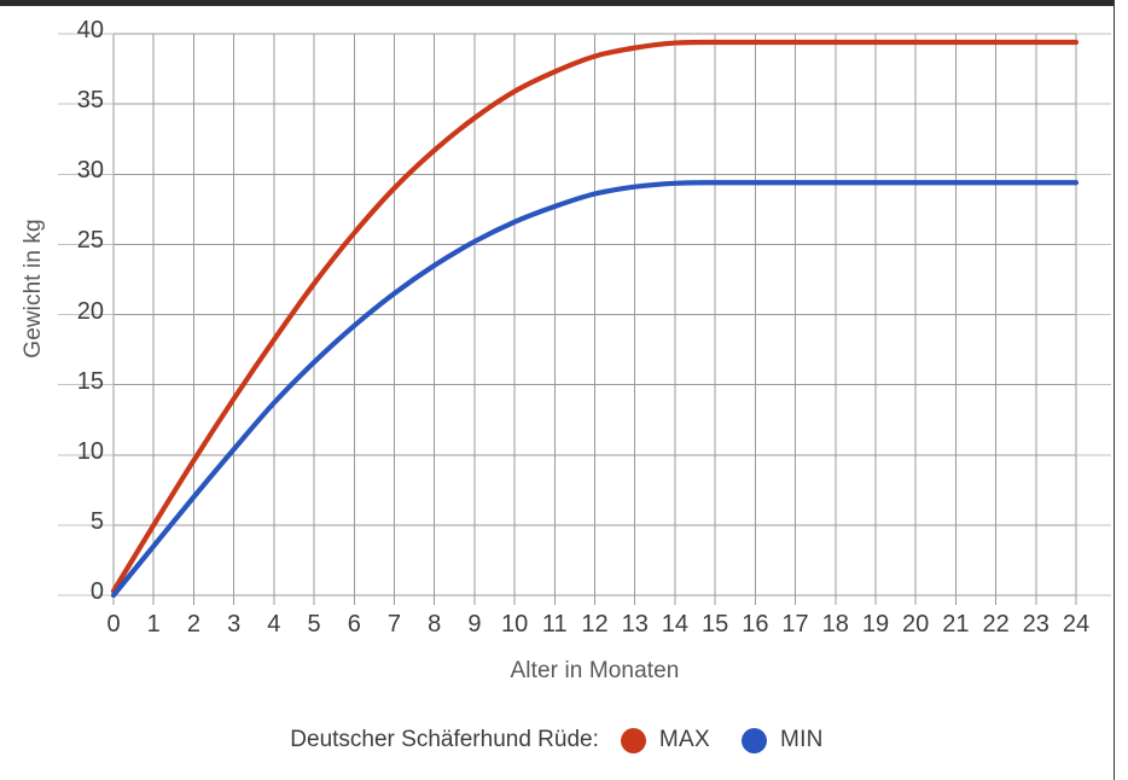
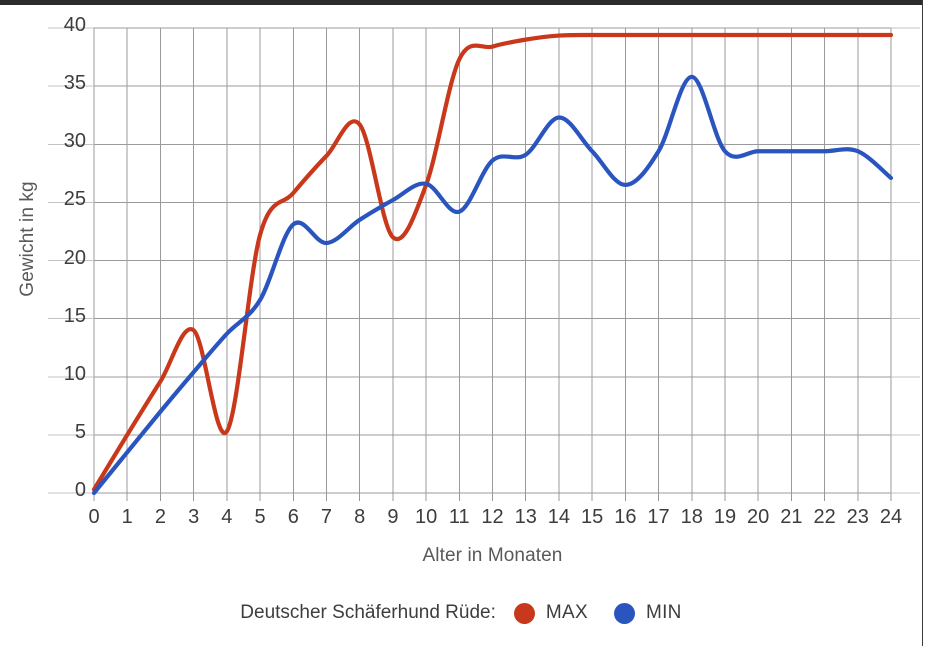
MAX/4: 18.2 -> 5.3
MIN/6: 19.2 -> 23.1
MAX/9: 34.0 -> 22.0
MAX/10: 35.9 -> 26.5
MIN/11: 27.7 -> 24.2
MIN/14: 29.4 -> 32.3
MIN/16: 29.4 -> 26.5
MIN/18: 29.4 -> 35.8
MIN/24: 29.4 -> 27.1
